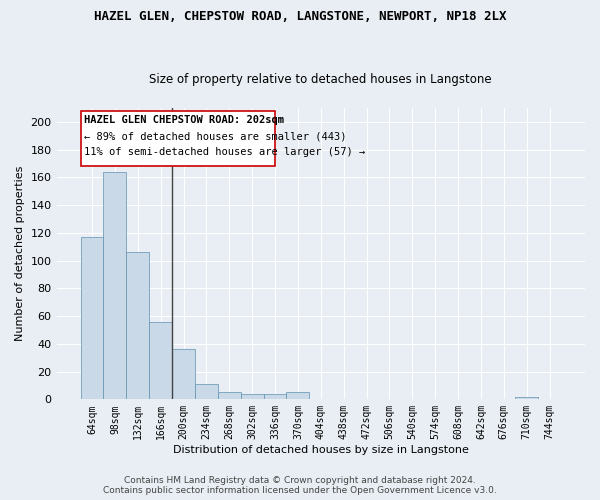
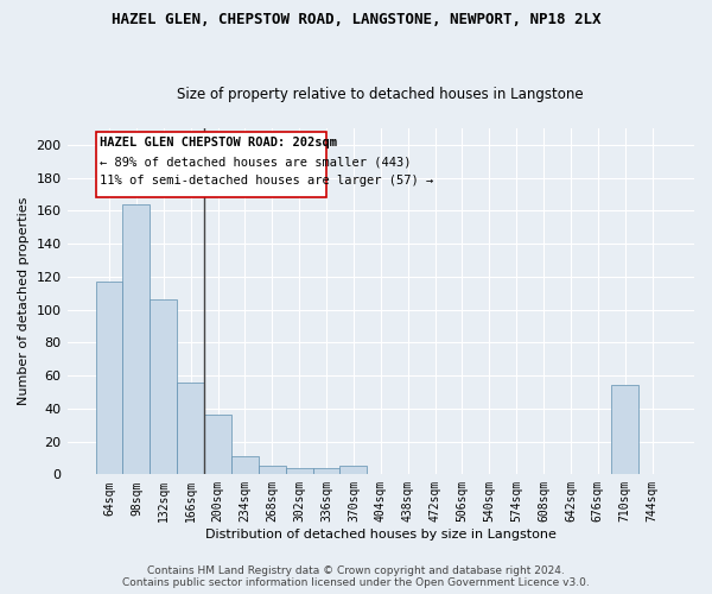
710sqm: 2 -> 54
